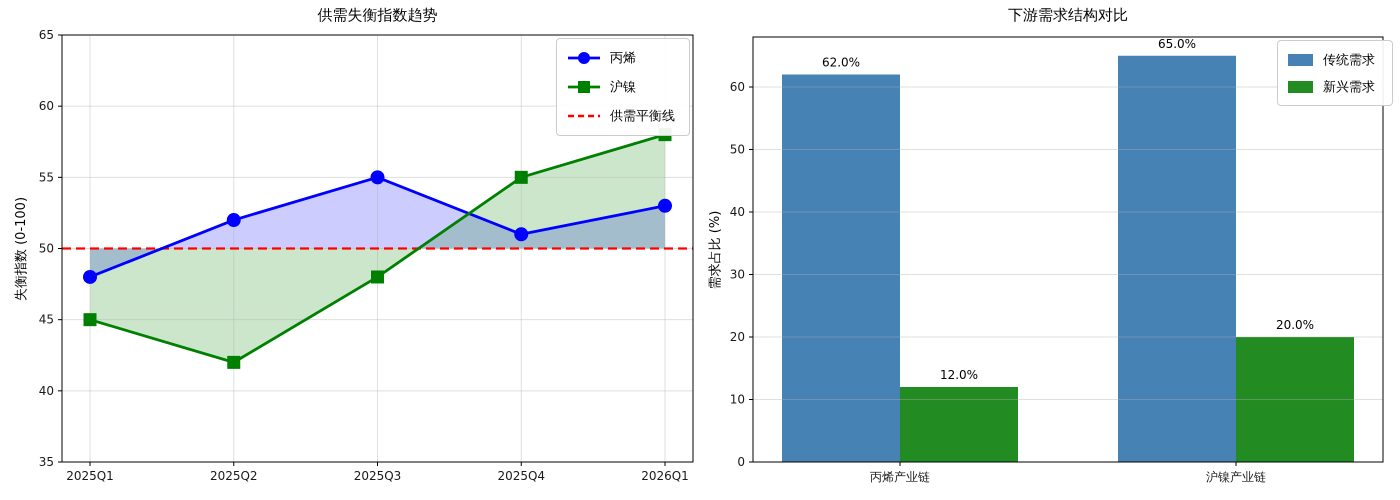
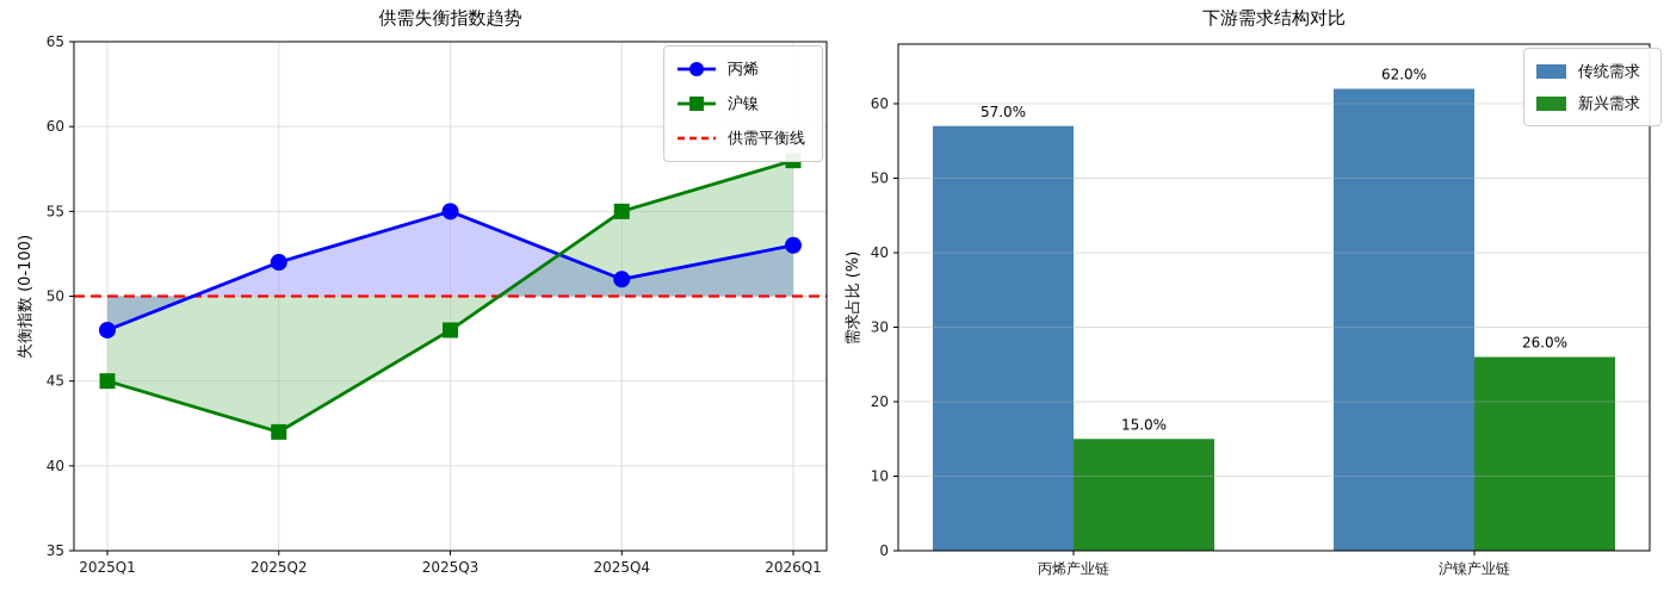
下游需求结构对比/传统需求/丙烯产业链: 62.0% -> 57.0%
下游需求结构对比/新兴需求/丙烯产业链: 12.0% -> 15.0%
下游需求结构对比/传统需求/沪镍产业链: 65.0% -> 62.0%
下游需求结构对比/新兴需求/沪镍产业链: 20.0% -> 26.0%
